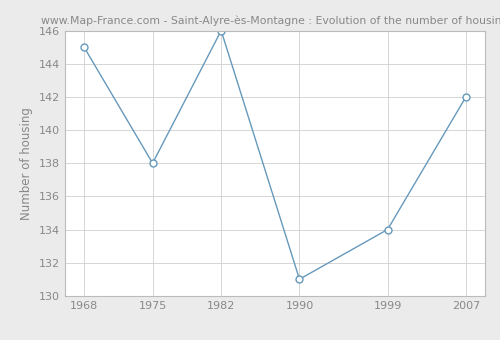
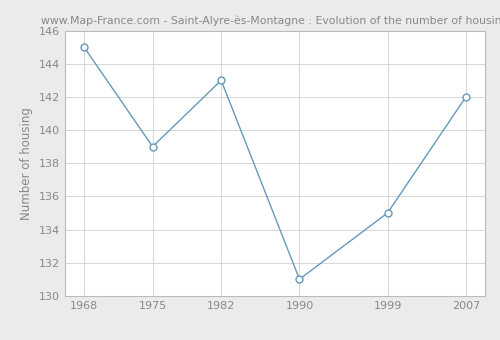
1975: 138 -> 139
1982: 146 -> 143
1999: 134 -> 135
